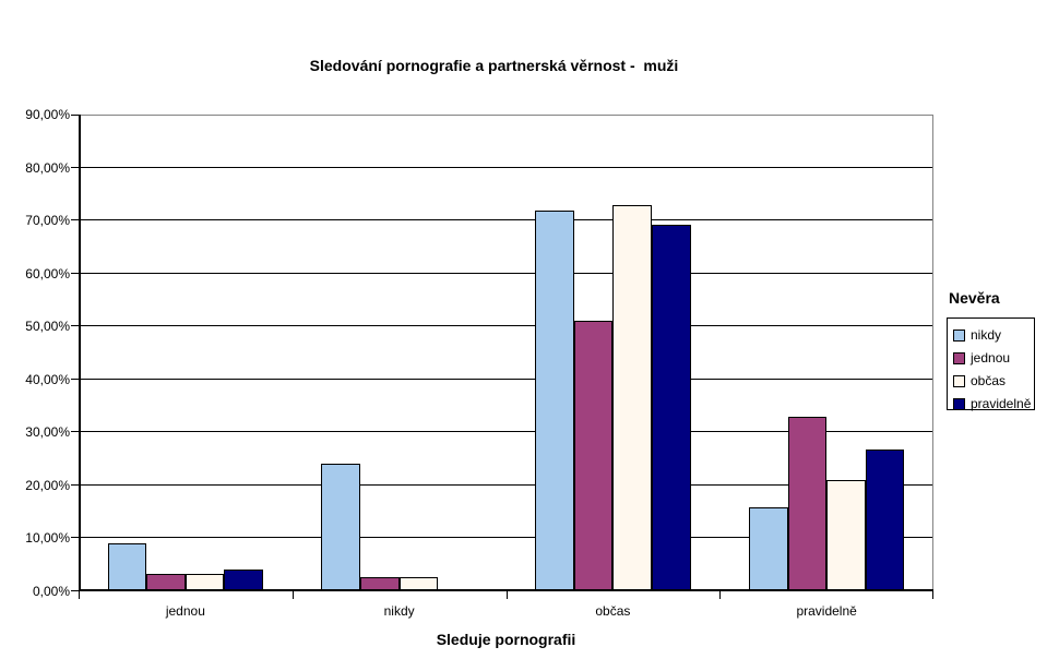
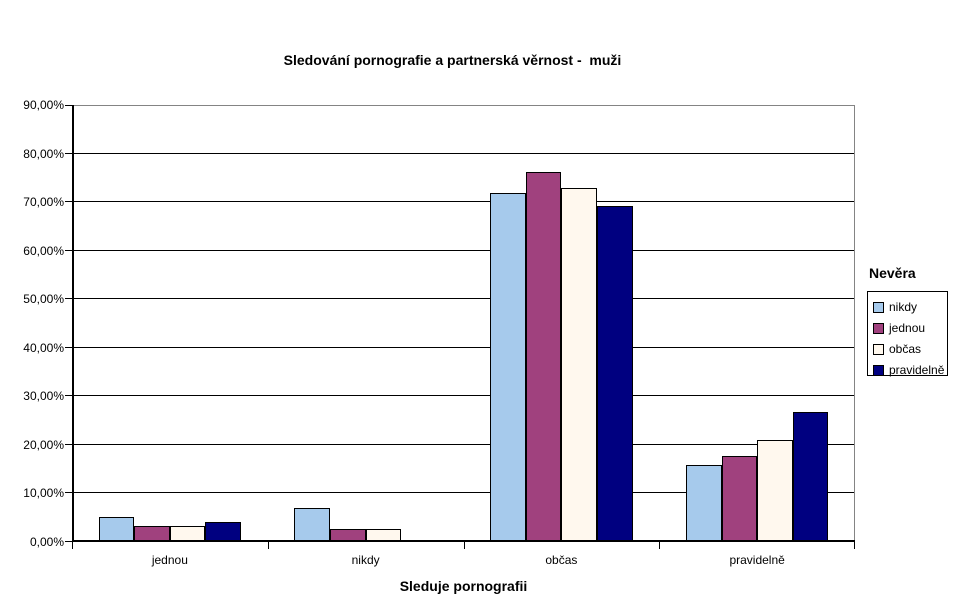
nikdy/jednou: 9% -> 5%
nikdy/nikdy: 24% -> 7%
jednou/občas: 51% -> 76%
jednou/pravidelně: 33% -> 18%
